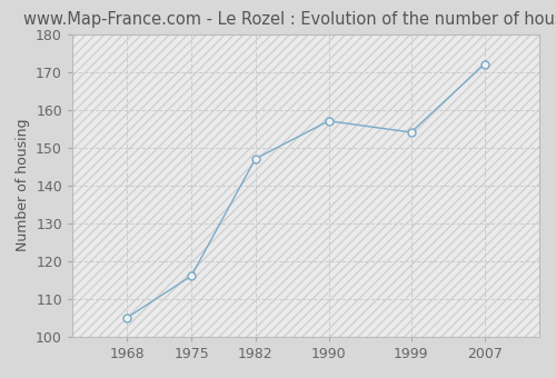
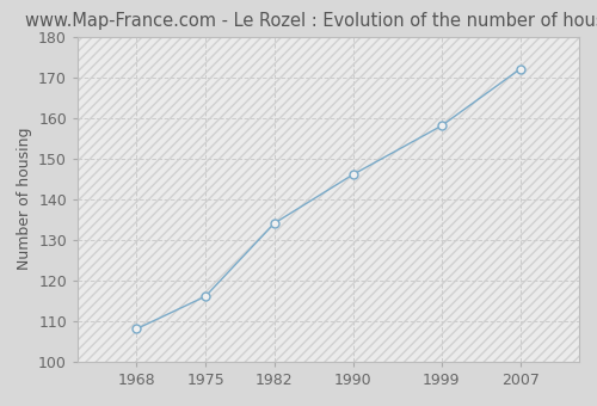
1968: 105 -> 108
1982: 147 -> 134
1990: 157 -> 146
1999: 154 -> 158
